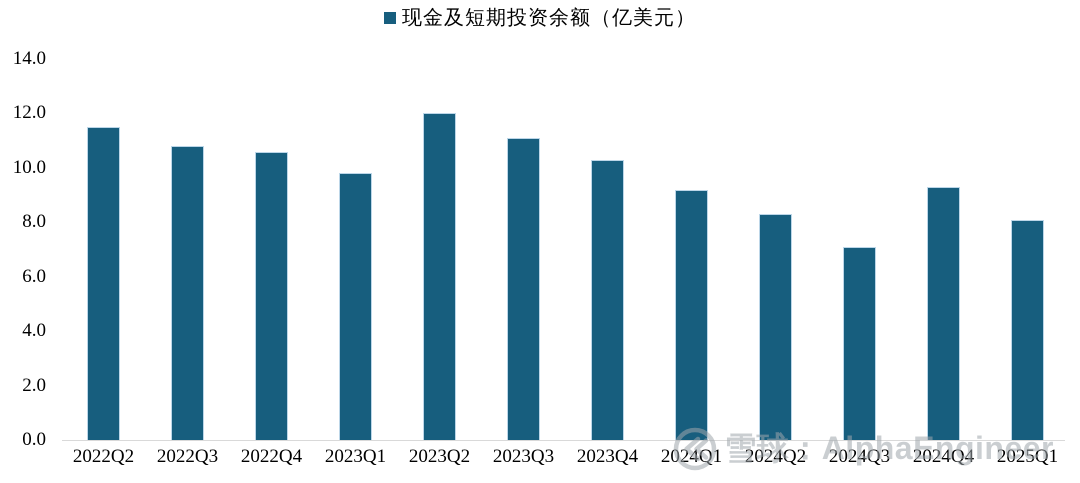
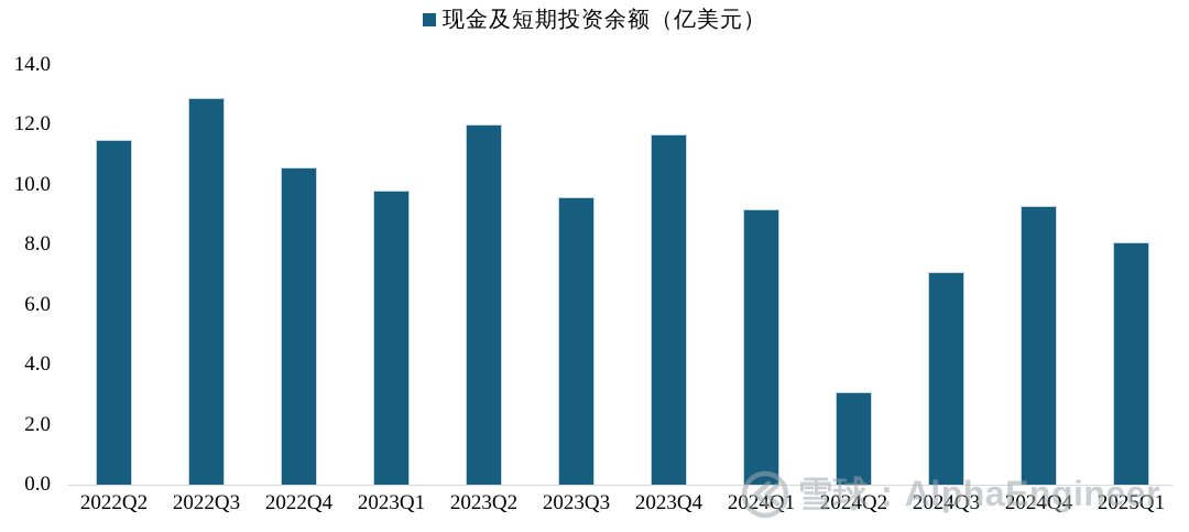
2022Q3: 10.8 -> 12.9
2023Q3: 11.1 -> 9.6
2023Q4: 10.3 -> 11.7
2024Q2: 8.3 -> 3.1
